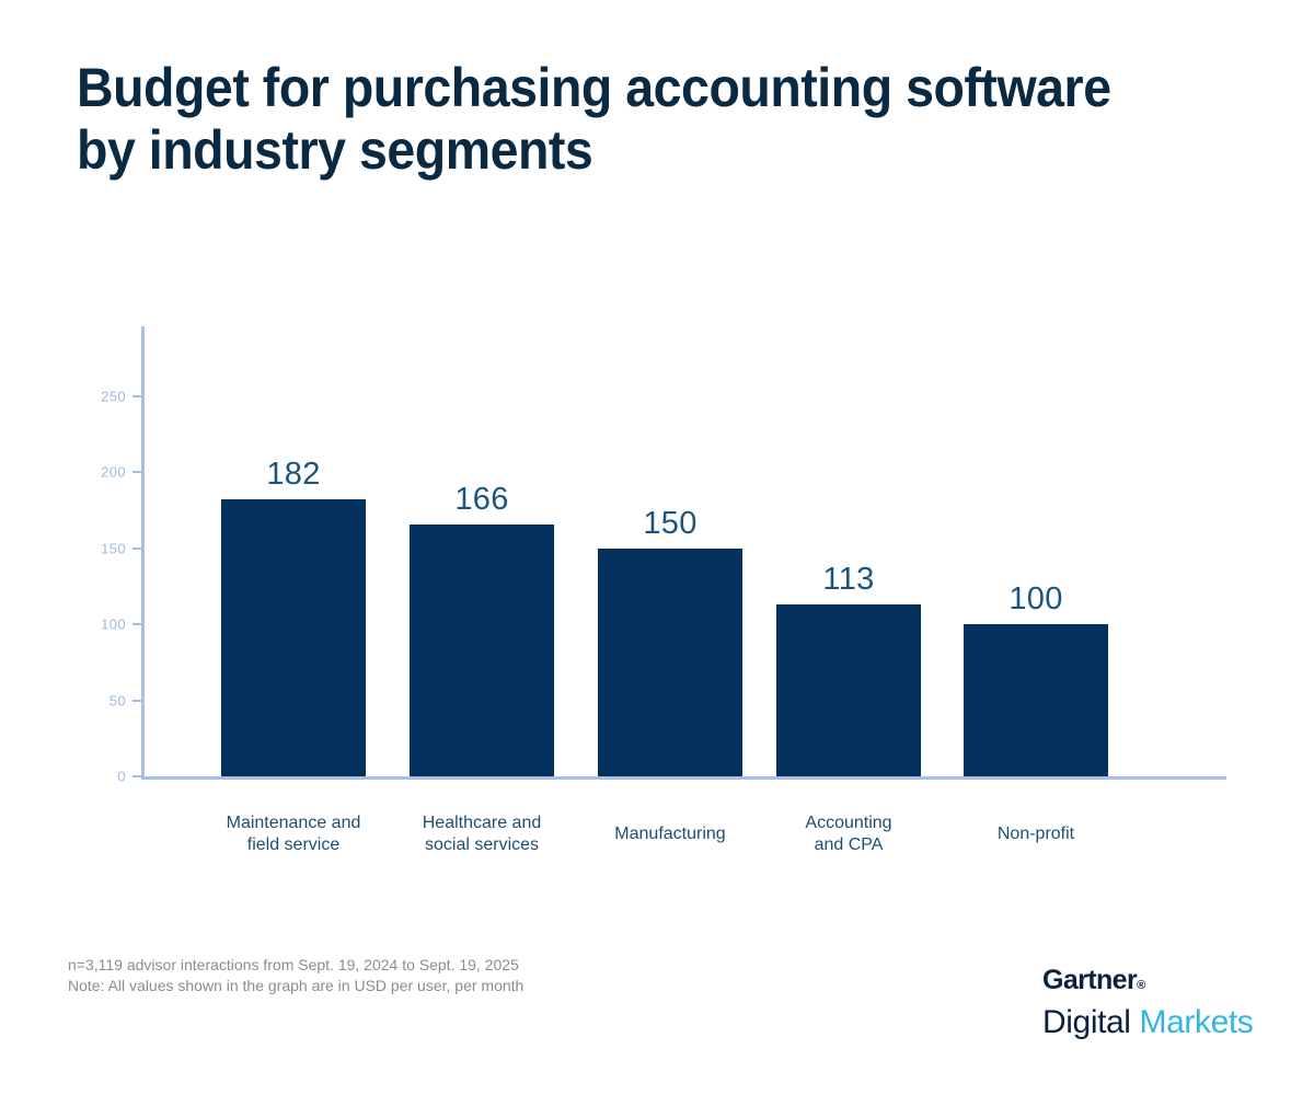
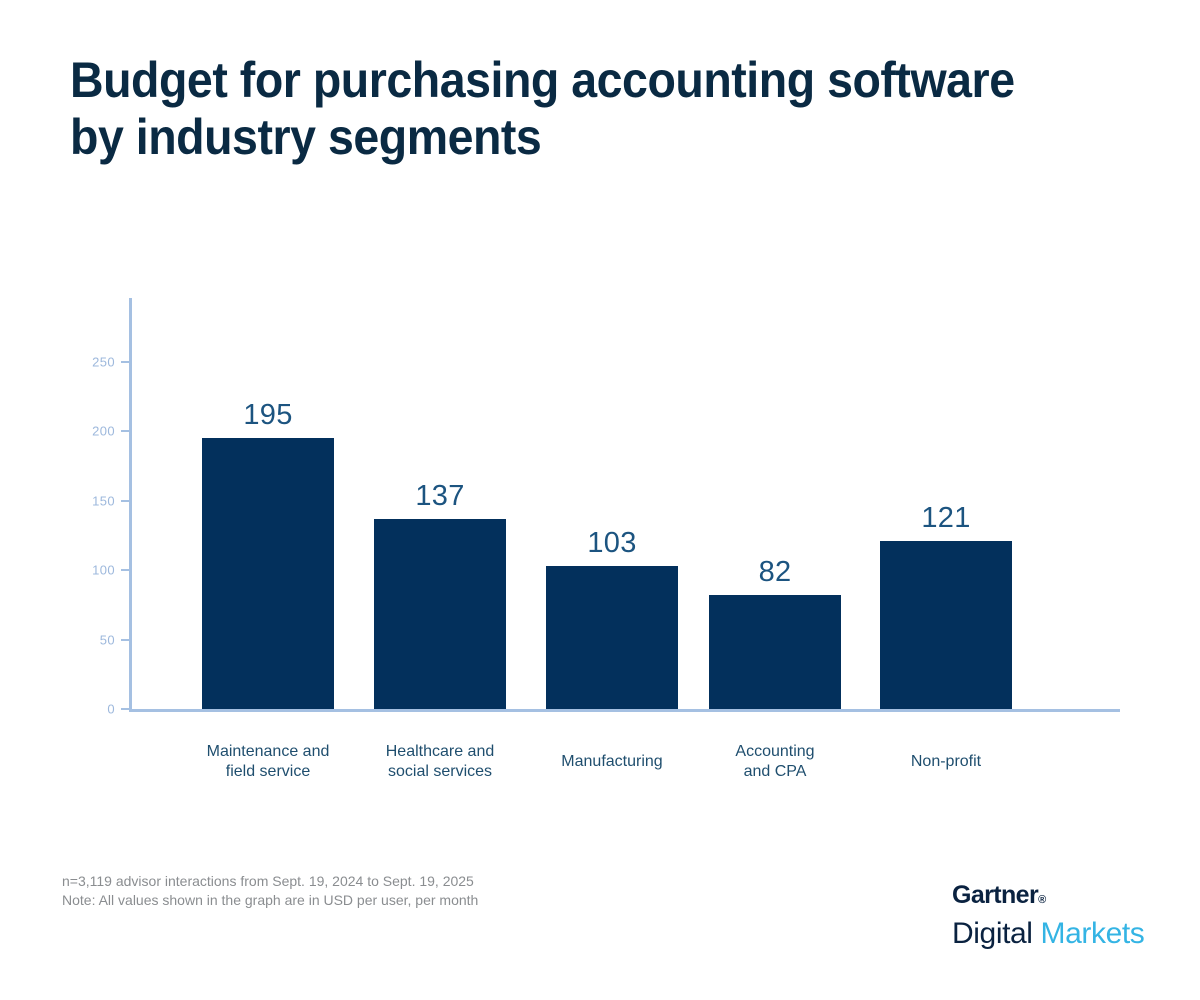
Maintenance and field service: 182 -> 195
Healthcare and social services: 166 -> 137
Manufacturing: 150 -> 103
Accounting and CPA: 113 -> 82
Non-profit: 100 -> 121
